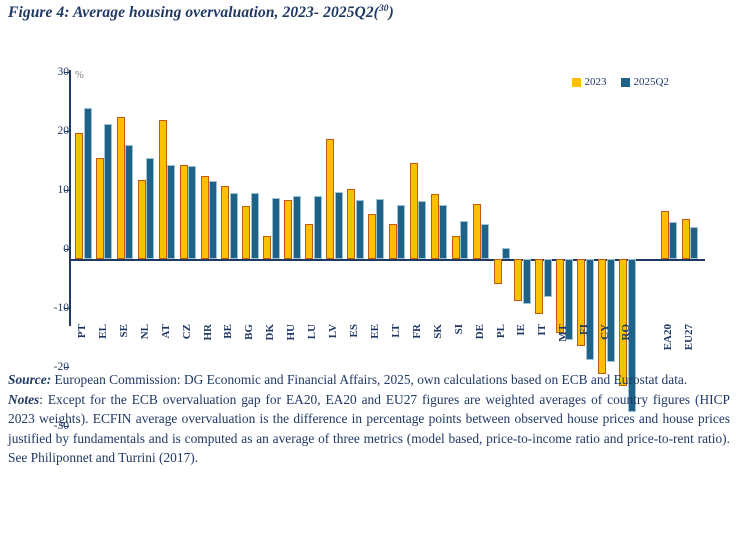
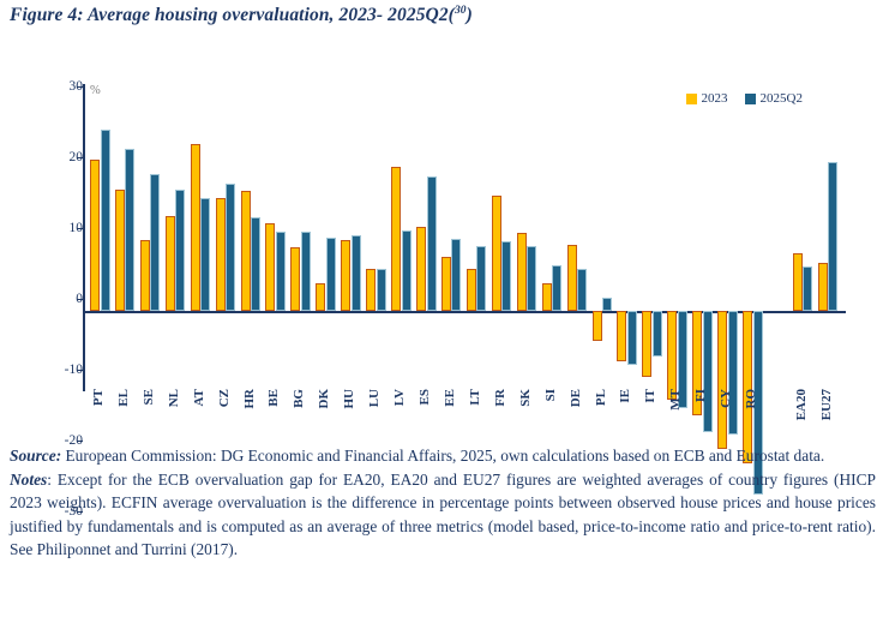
2023/SE: 24 -> 10
2025Q2/CZ: 16 -> 18
2023/HR: 14 -> 17
2025Q2/LU: 11 -> 6
2025Q2/ES: 10 -> 19
2025Q2/EU27: 6 -> 21
